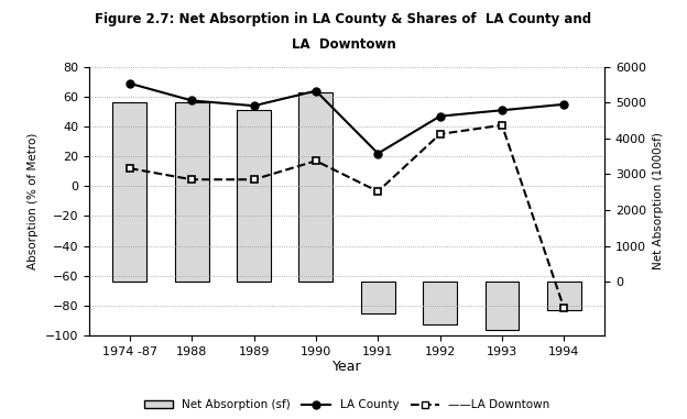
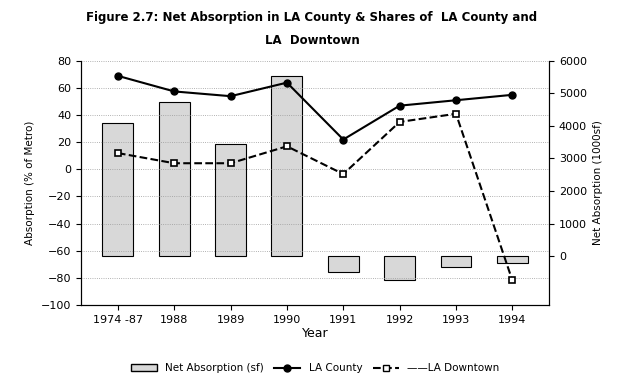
Net Absorption (sf)/1974 -87: 5000 -> 4100
Net Absorption (sf)/1988: 5000 -> 4750
Net Absorption (sf)/1989: 4800 -> 3450
Net Absorption (sf)/1990: 5300 -> 5550
Net Absorption (sf)/1991: -900 -> -500
Net Absorption (sf)/1992: -1200 -> -750
Net Absorption (sf)/1993: -1350 -> -350
Net Absorption (sf)/1994: -800 -> -200
